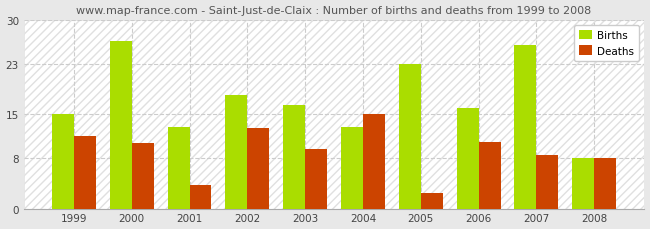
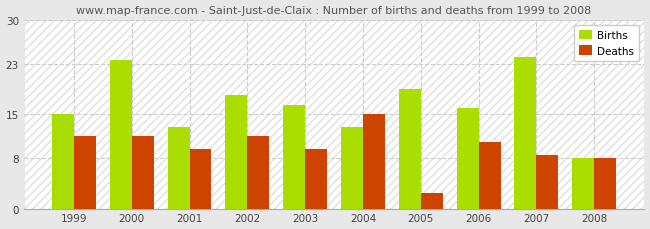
Births/2000: 26.6 -> 23.5
Deaths/2000: 10.4 -> 11.5
Deaths/2001: 3.8 -> 9.5
Deaths/2002: 12.8 -> 11.5
Births/2005: 23.0 -> 19.0
Births/2007: 26.0 -> 24.0
